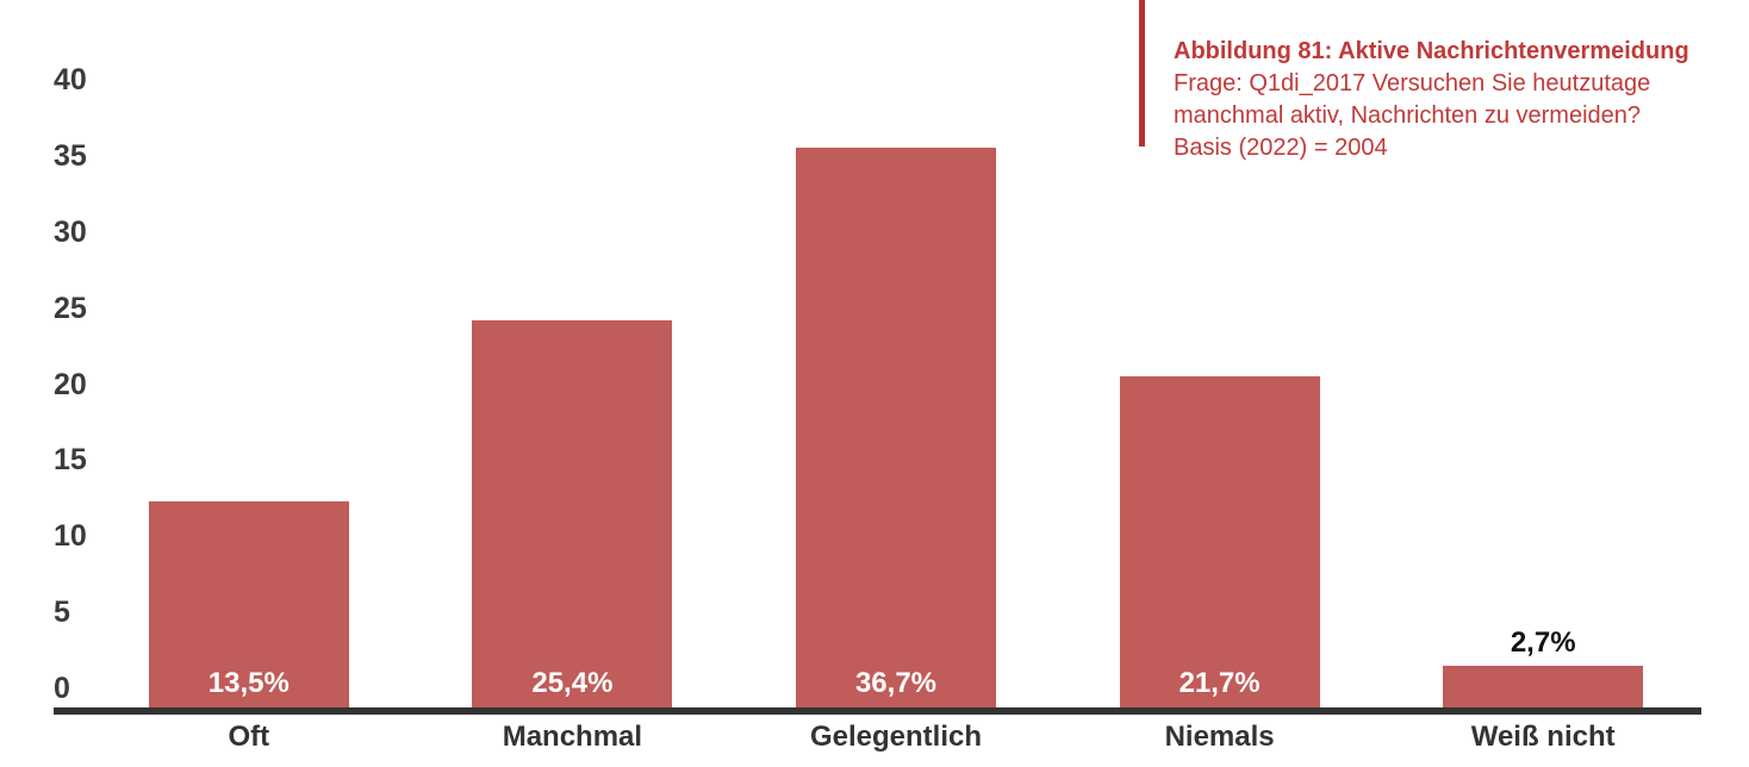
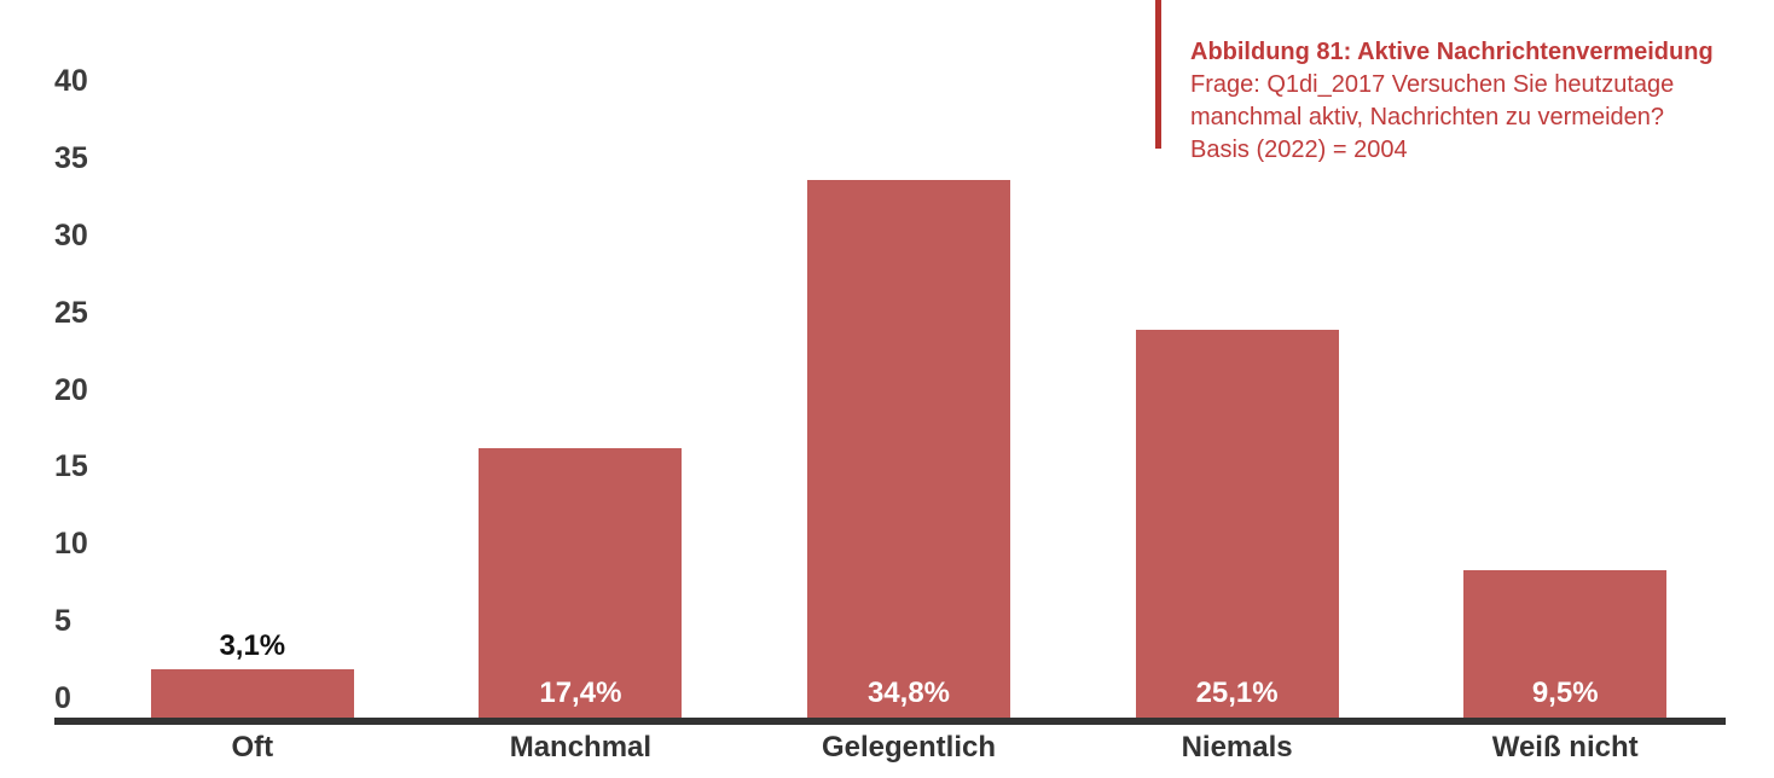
Oft: 13,5% -> 3,1%
Manchmal: 25,4% -> 17,4%
Gelegentlich: 36,7% -> 34,8%
Niemals: 21,7% -> 25,1%
Weiß nicht: 2,7% -> 9,5%
